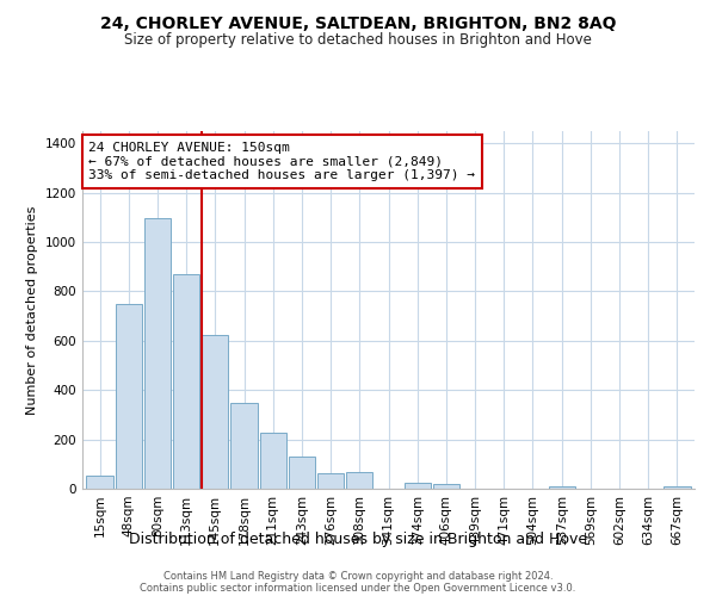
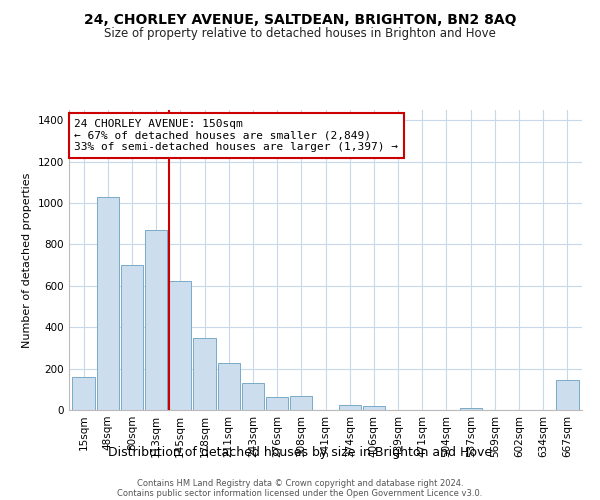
15sqm: 52 -> 160
48sqm: 750 -> 1030
80sqm: 1095 -> 700
667sqm: 12 -> 145
